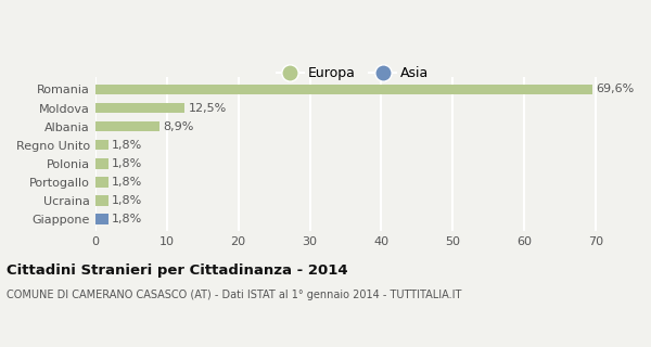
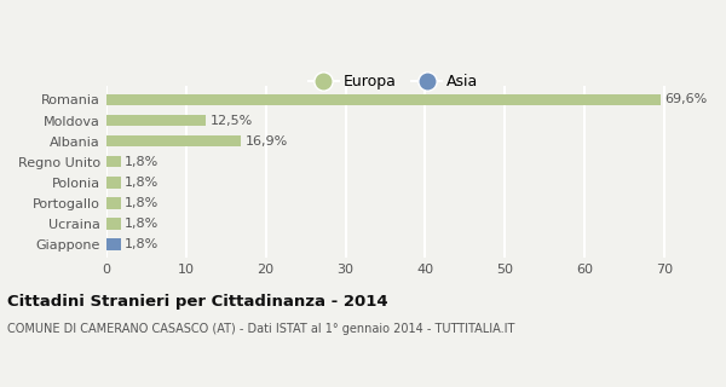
Albania: 8,9% -> 16,9%
